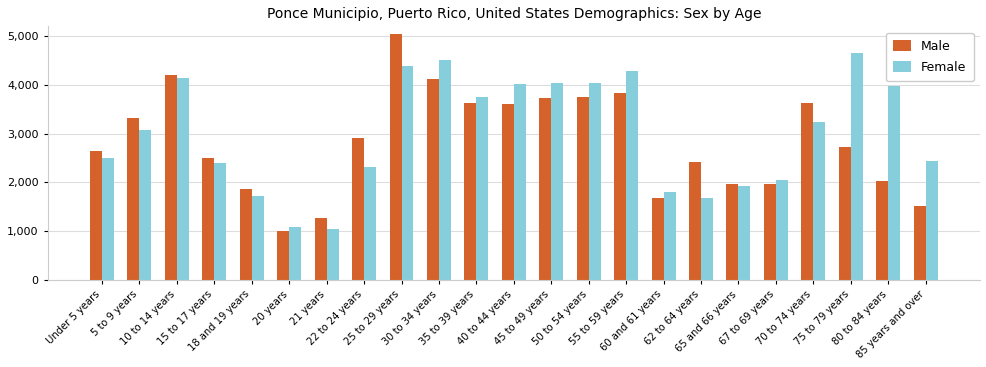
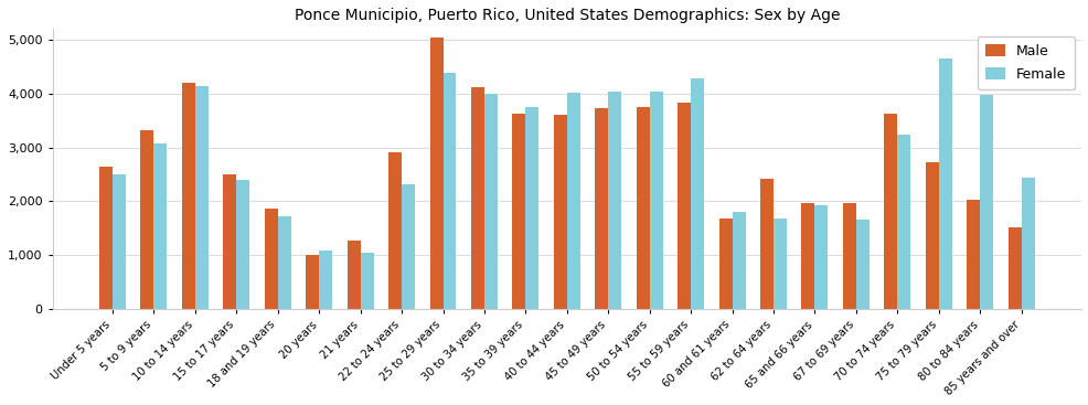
Female/30 to 34 years: 4,500 -> 3,990
Female/67 to 69 years: 2,050 -> 1,650
